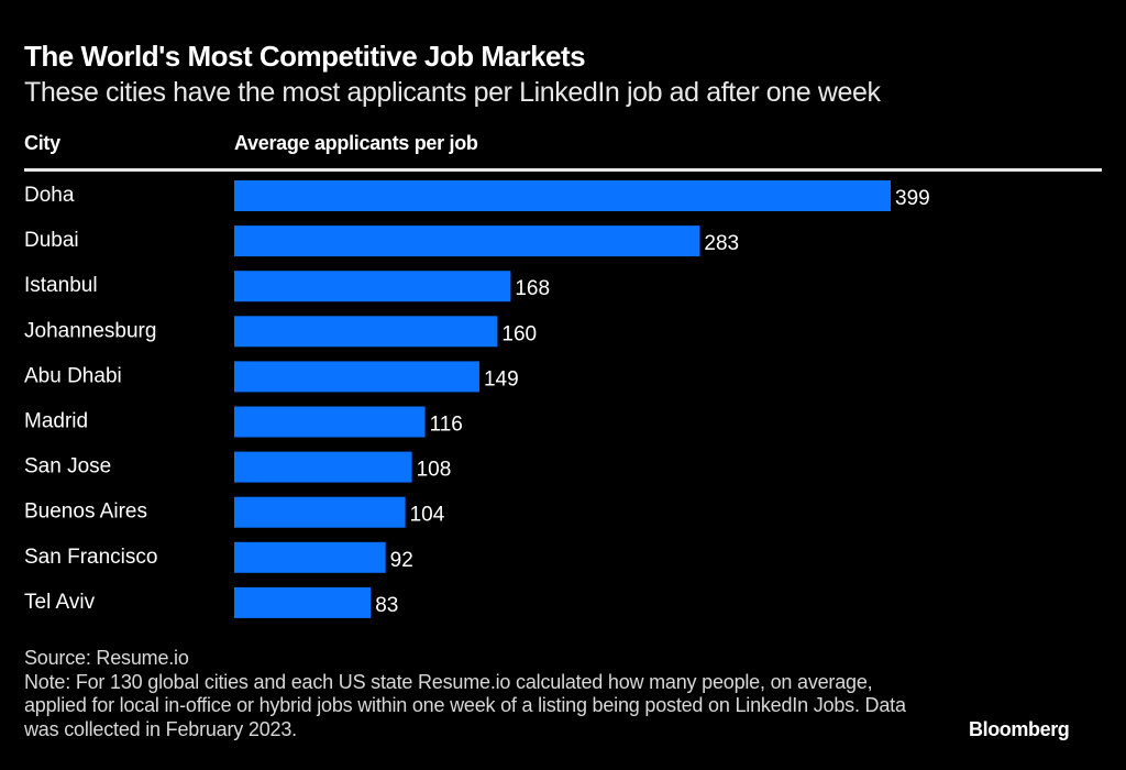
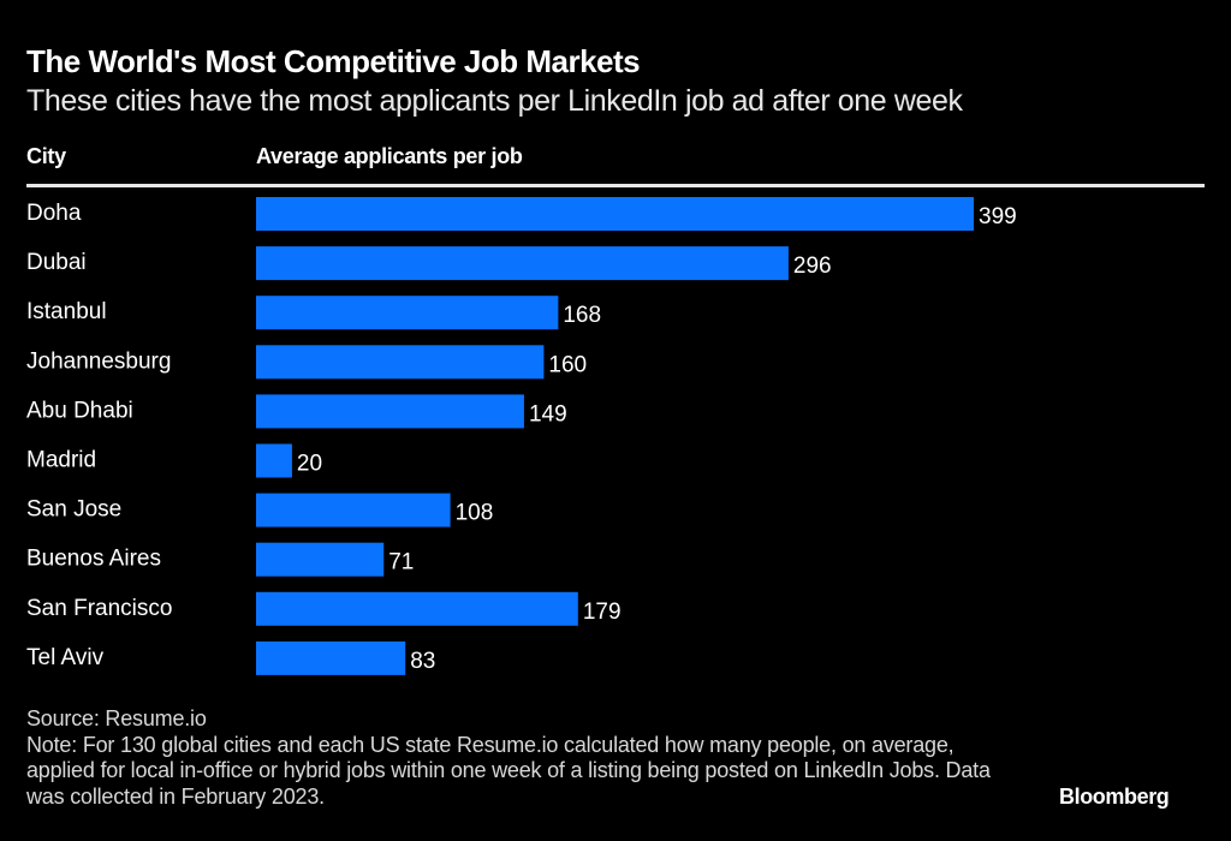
Dubai: 283 -> 296
Madrid: 116 -> 20
Buenos Aires: 104 -> 71
San Francisco: 92 -> 179
